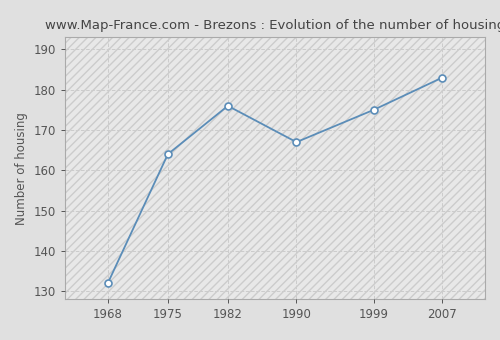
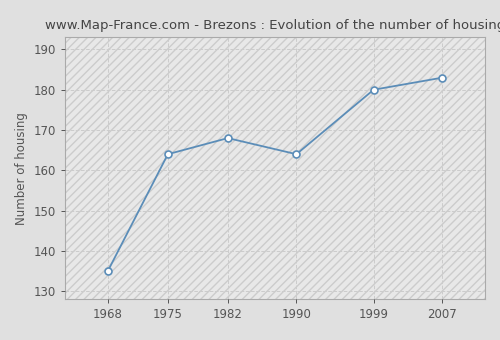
1968: 132 -> 135
1982: 176 -> 168
1990: 167 -> 164
1999: 175 -> 180
